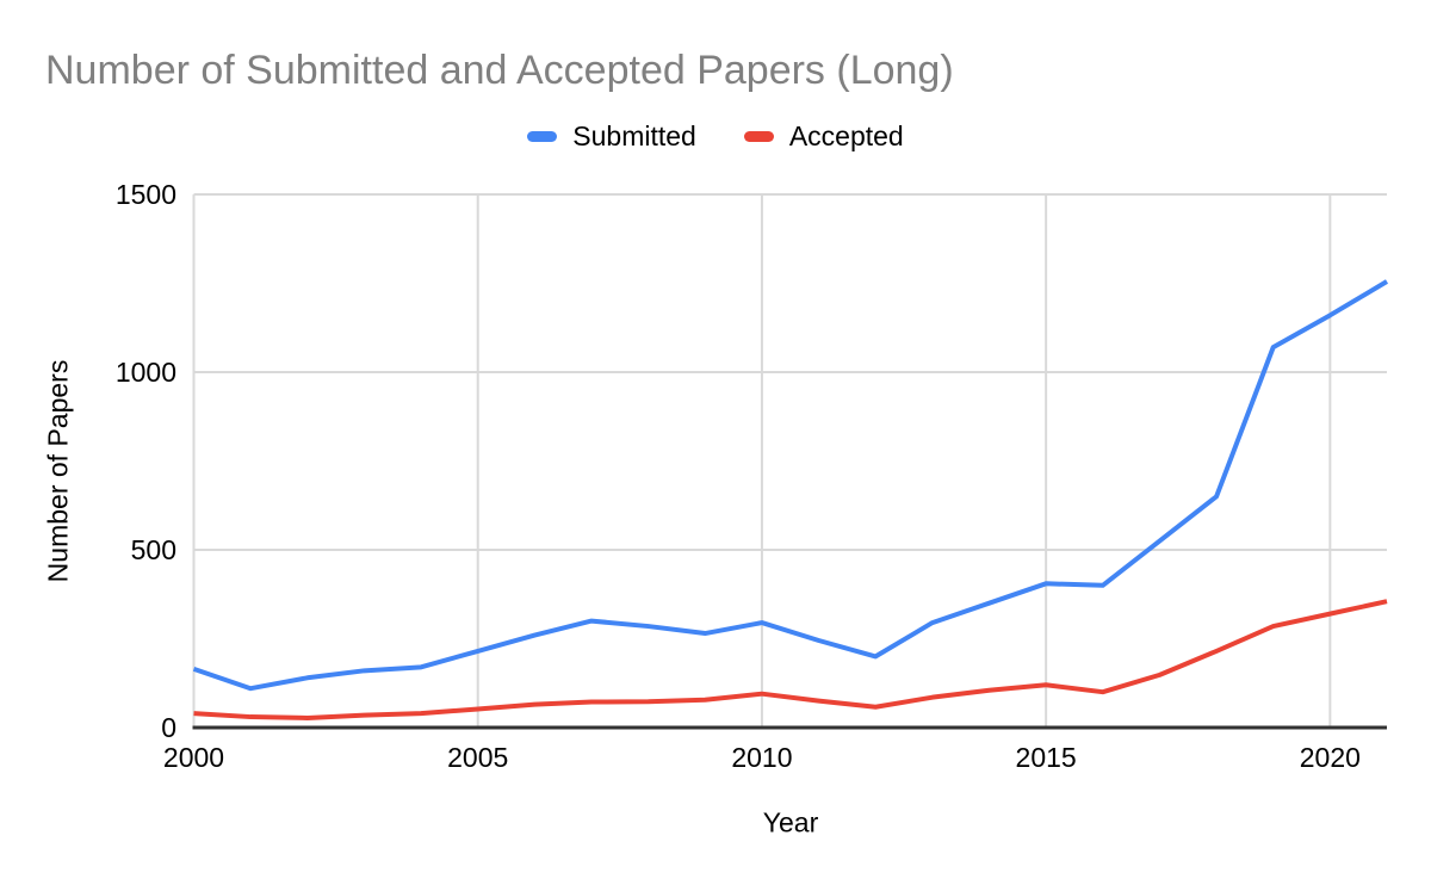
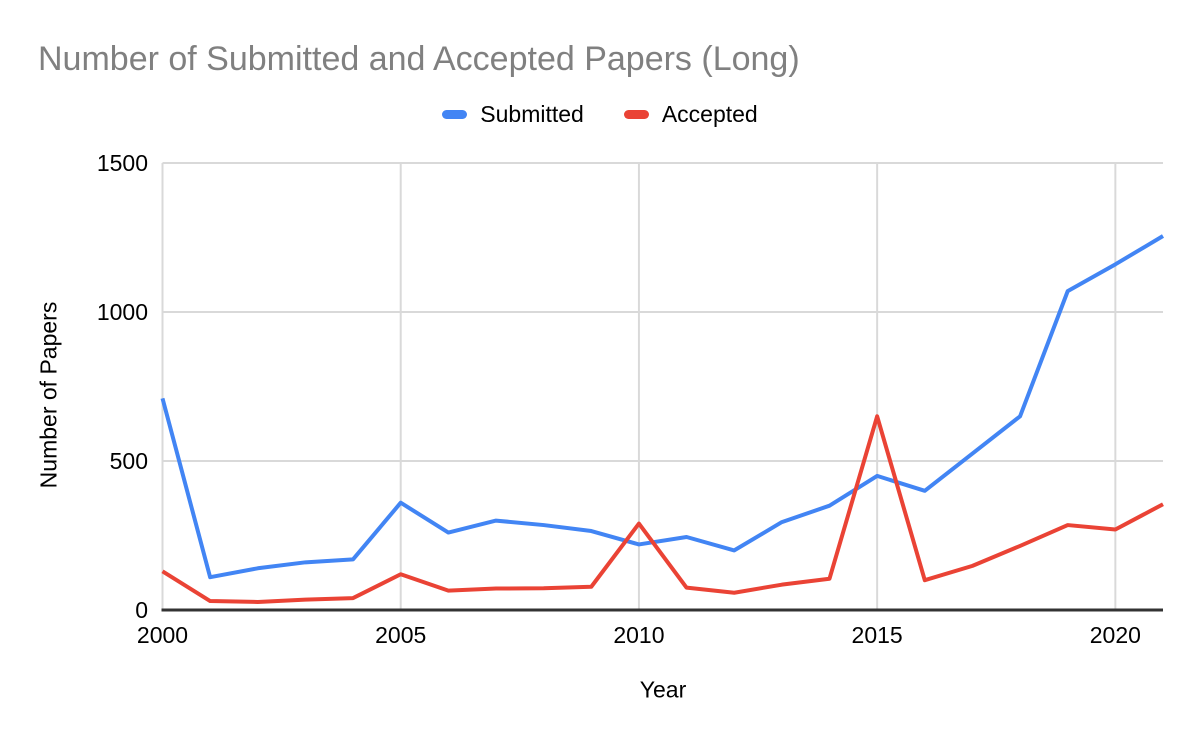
Submitted/2000: 160 -> 710
Accepted/2000: 40 -> 130
Submitted/2005: 220 -> 360
Accepted/2005: 50 -> 120
Submitted/2010: 300 -> 220
Accepted/2010: 100 -> 290
Submitted/2015: 400 -> 450
Accepted/2015: 120 -> 650
Accepted/2020: 320 -> 270
